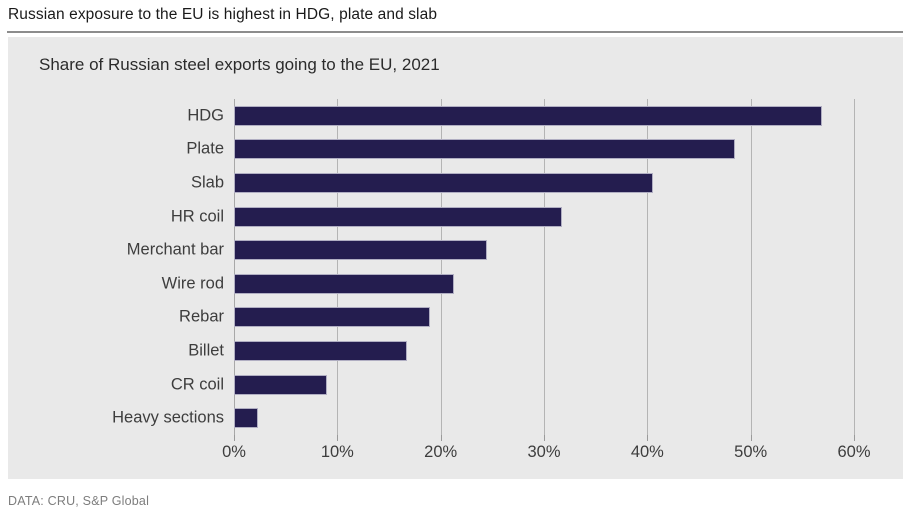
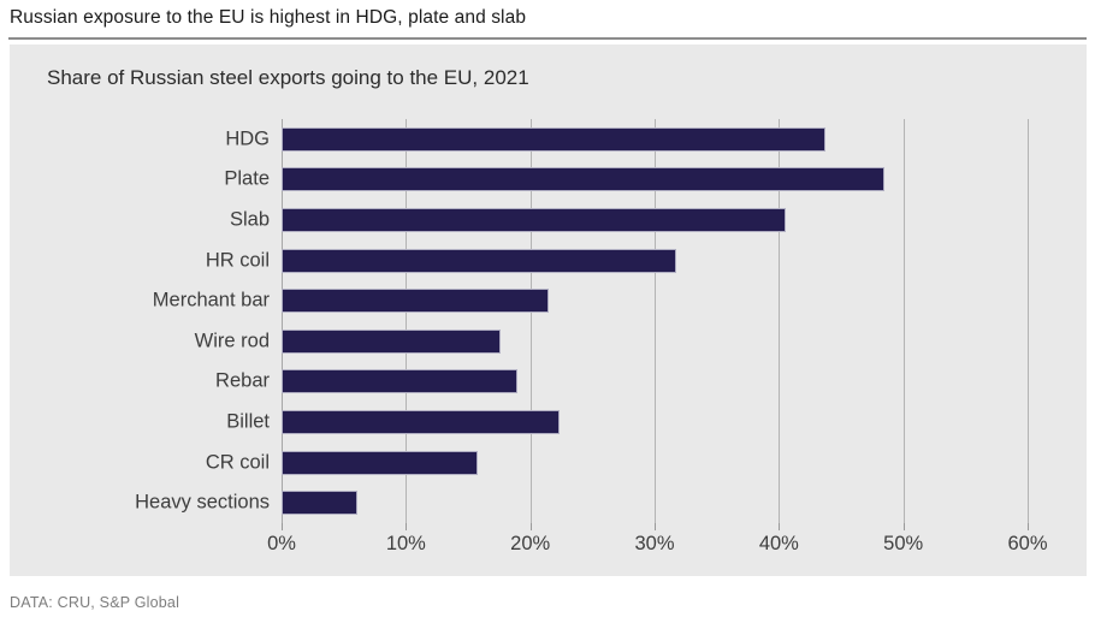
HDG: 56.9% -> 43.7%
Merchant bar: 24.5% -> 21.5%
Wire rod: 21.3% -> 17.6%
Billet: 16.7% -> 22.4%
CR coil: 9.0% -> 15.8%
Heavy sections: 2.3% -> 6.1%
